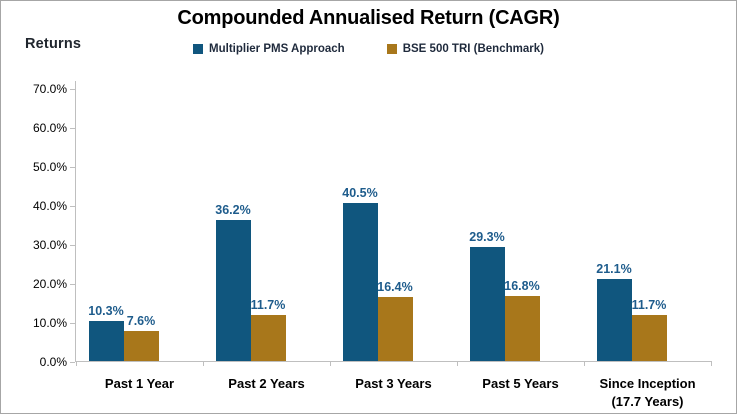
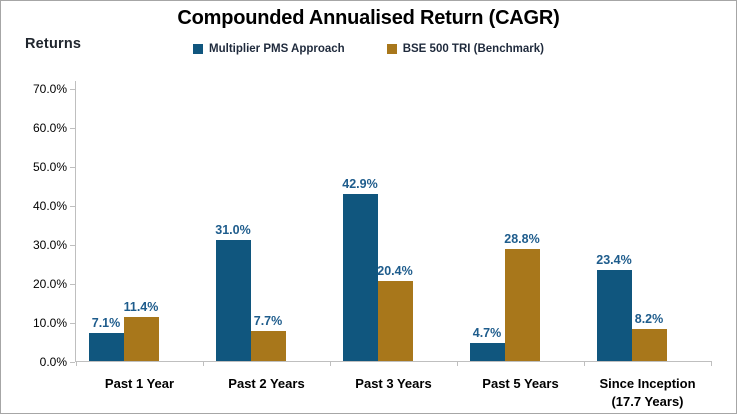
Multiplier PMS Approach/Past 1 Year: 10.3% -> 7.1%
BSE 500 TRI (Benchmark)/Past 1 Year: 7.6% -> 11.4%
Multiplier PMS Approach/Past 2 Years: 36.2% -> 31.0%
BSE 500 TRI (Benchmark)/Past 2 Years: 11.7% -> 7.7%
Multiplier PMS Approach/Past 3 Years: 40.5% -> 42.9%
BSE 500 TRI (Benchmark)/Past 3 Years: 16.4% -> 20.4%
Multiplier PMS Approach/Past 5 Years: 29.3% -> 4.7%
BSE 500 TRI (Benchmark)/Past 5 Years: 16.8% -> 28.8%
Multiplier PMS Approach/Since Inception (17.7 Years): 21.1% -> 23.4%
BSE 500 TRI (Benchmark)/Since Inception (17.7 Years): 11.7% -> 8.2%
